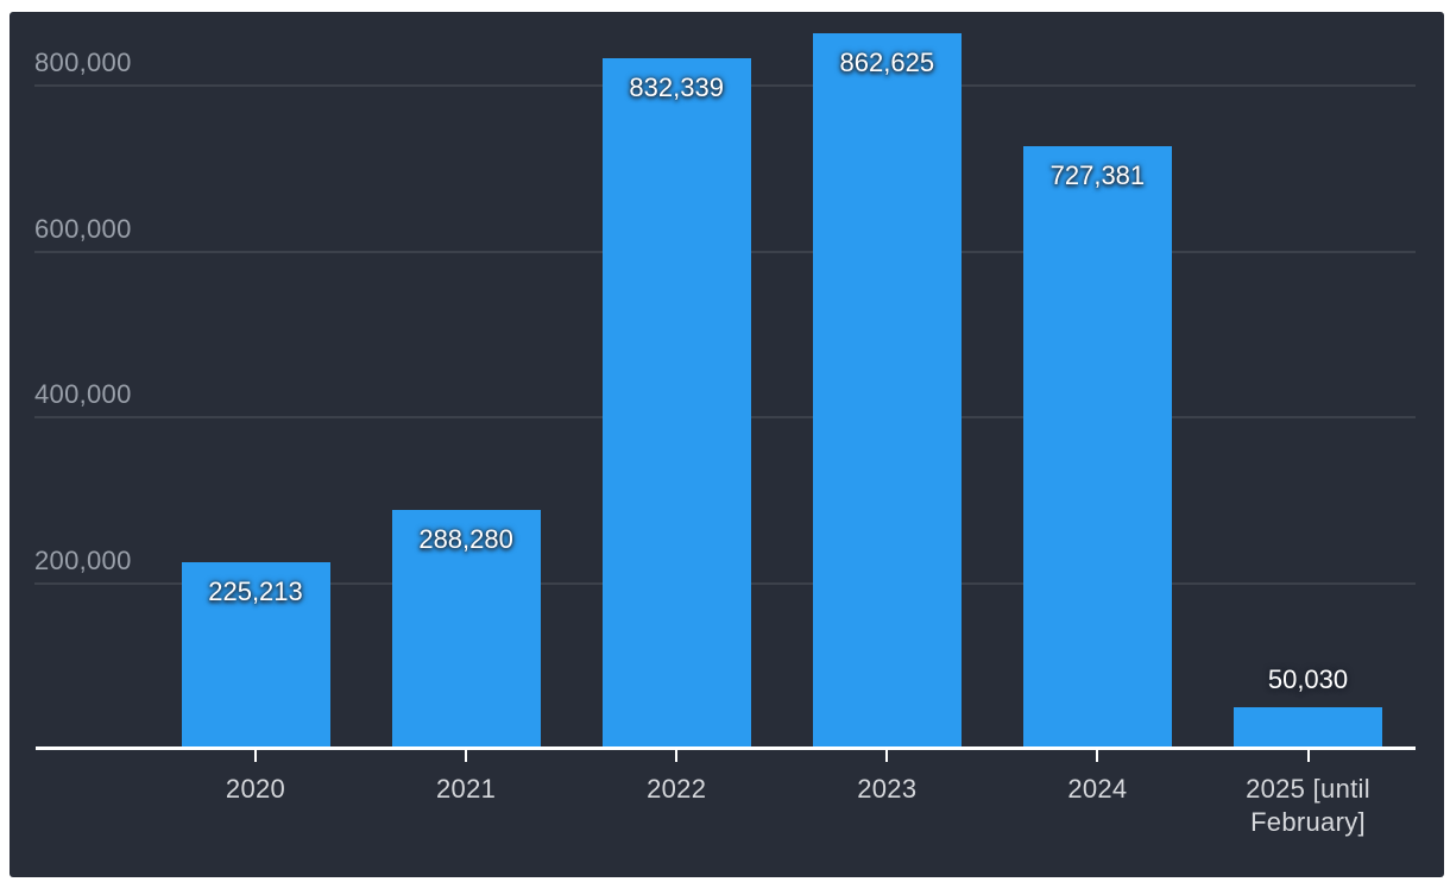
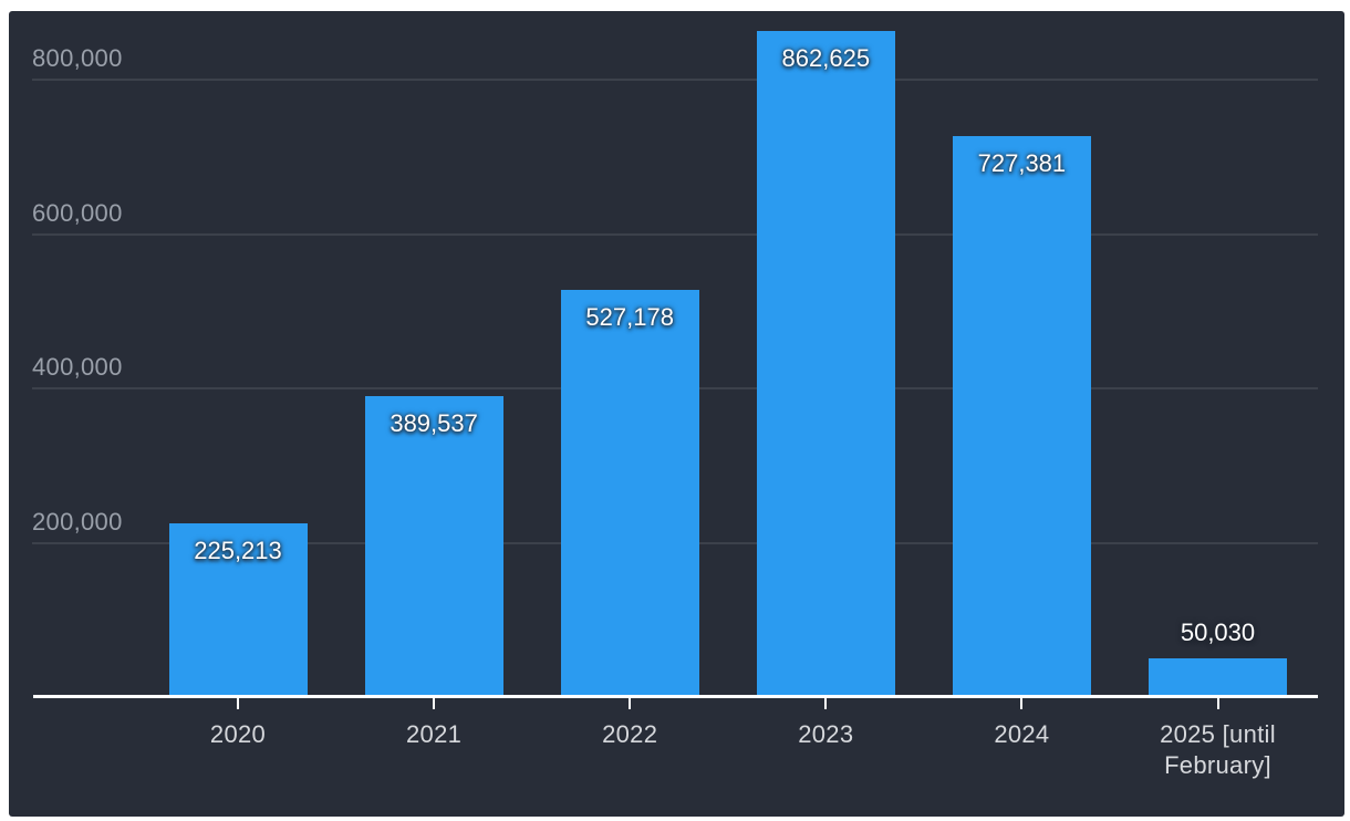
2021: 288,280 -> 389,537
2022: 832,339 -> 527,178
